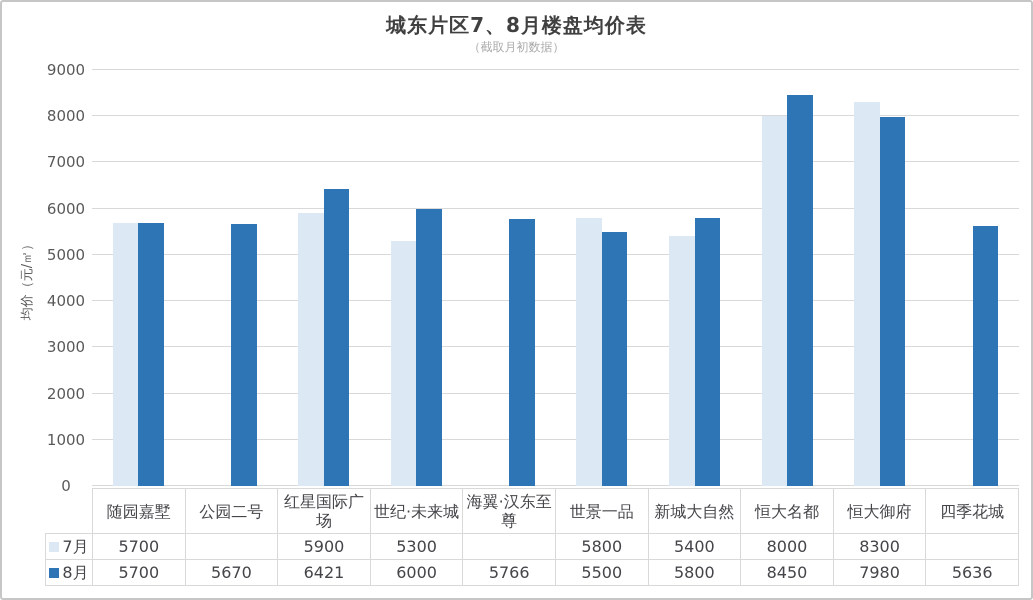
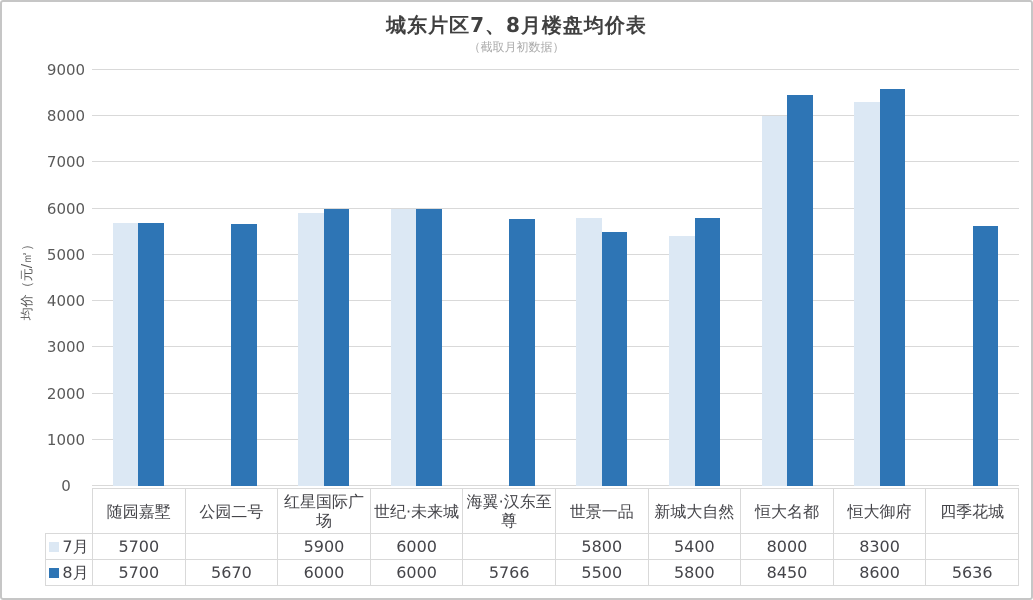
8月/红星国际广场: 6421 -> 6000
7月/世纪·未来城: 5300 -> 6000
8月/恒大御府: 7980 -> 8600
